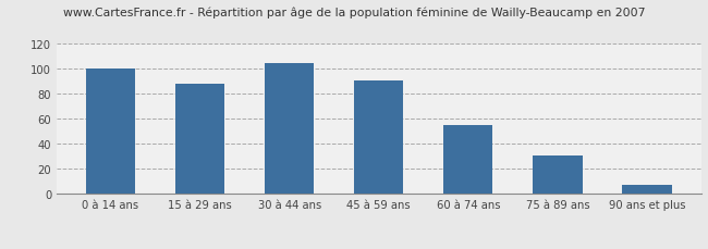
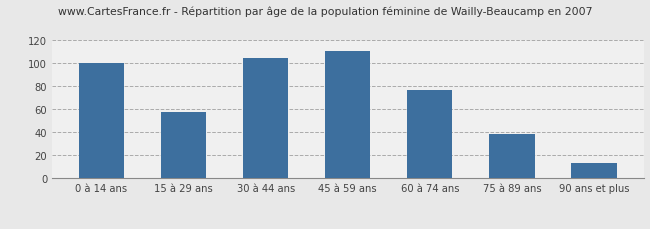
15 à 29 ans: 88 -> 58
45 à 59 ans: 91 -> 111
60 à 74 ans: 55 -> 77
75 à 89 ans: 31 -> 39
90 ans et plus: 7 -> 13
